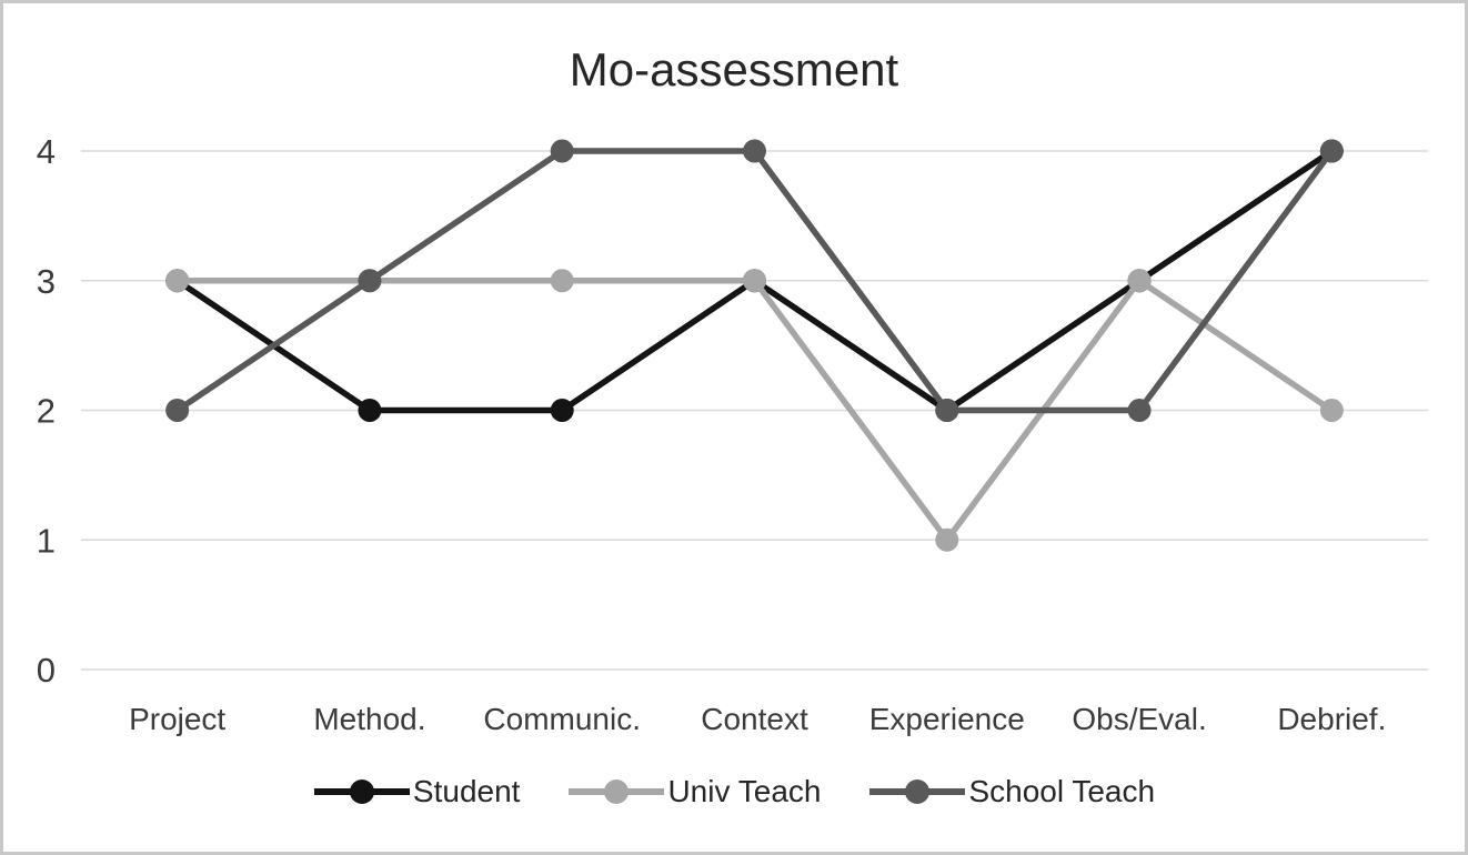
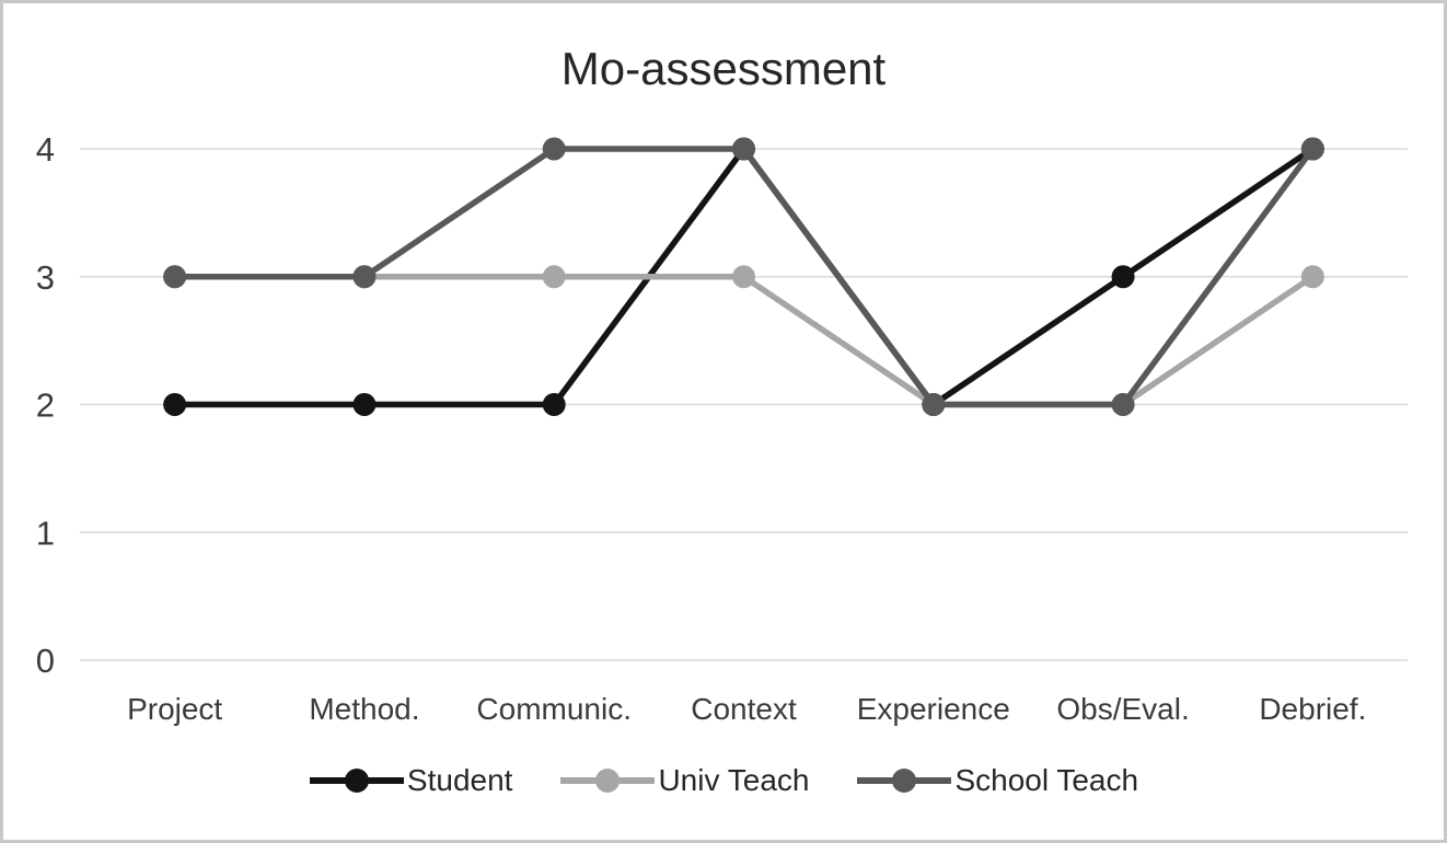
Student/Project: 3 -> 2
School Teach/Project: 2 -> 3
Student/Context: 3 -> 4
Univ Teach/Experience: 1 -> 2
Univ Teach/Obs/Eval.: 3 -> 2
Univ Teach/Debrief.: 2 -> 3
